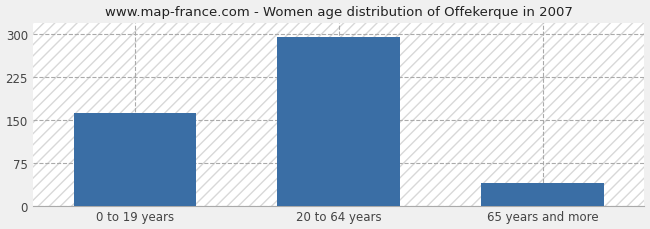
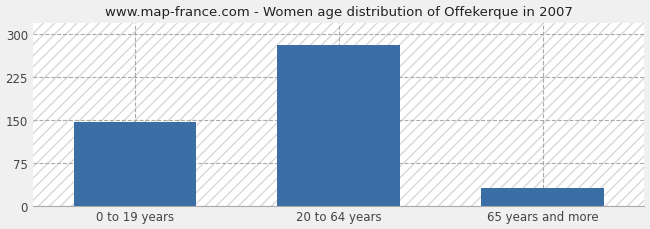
0 to 19 years: 163 -> 146
20 to 64 years: 295 -> 282
65 years and more: 40 -> 30
